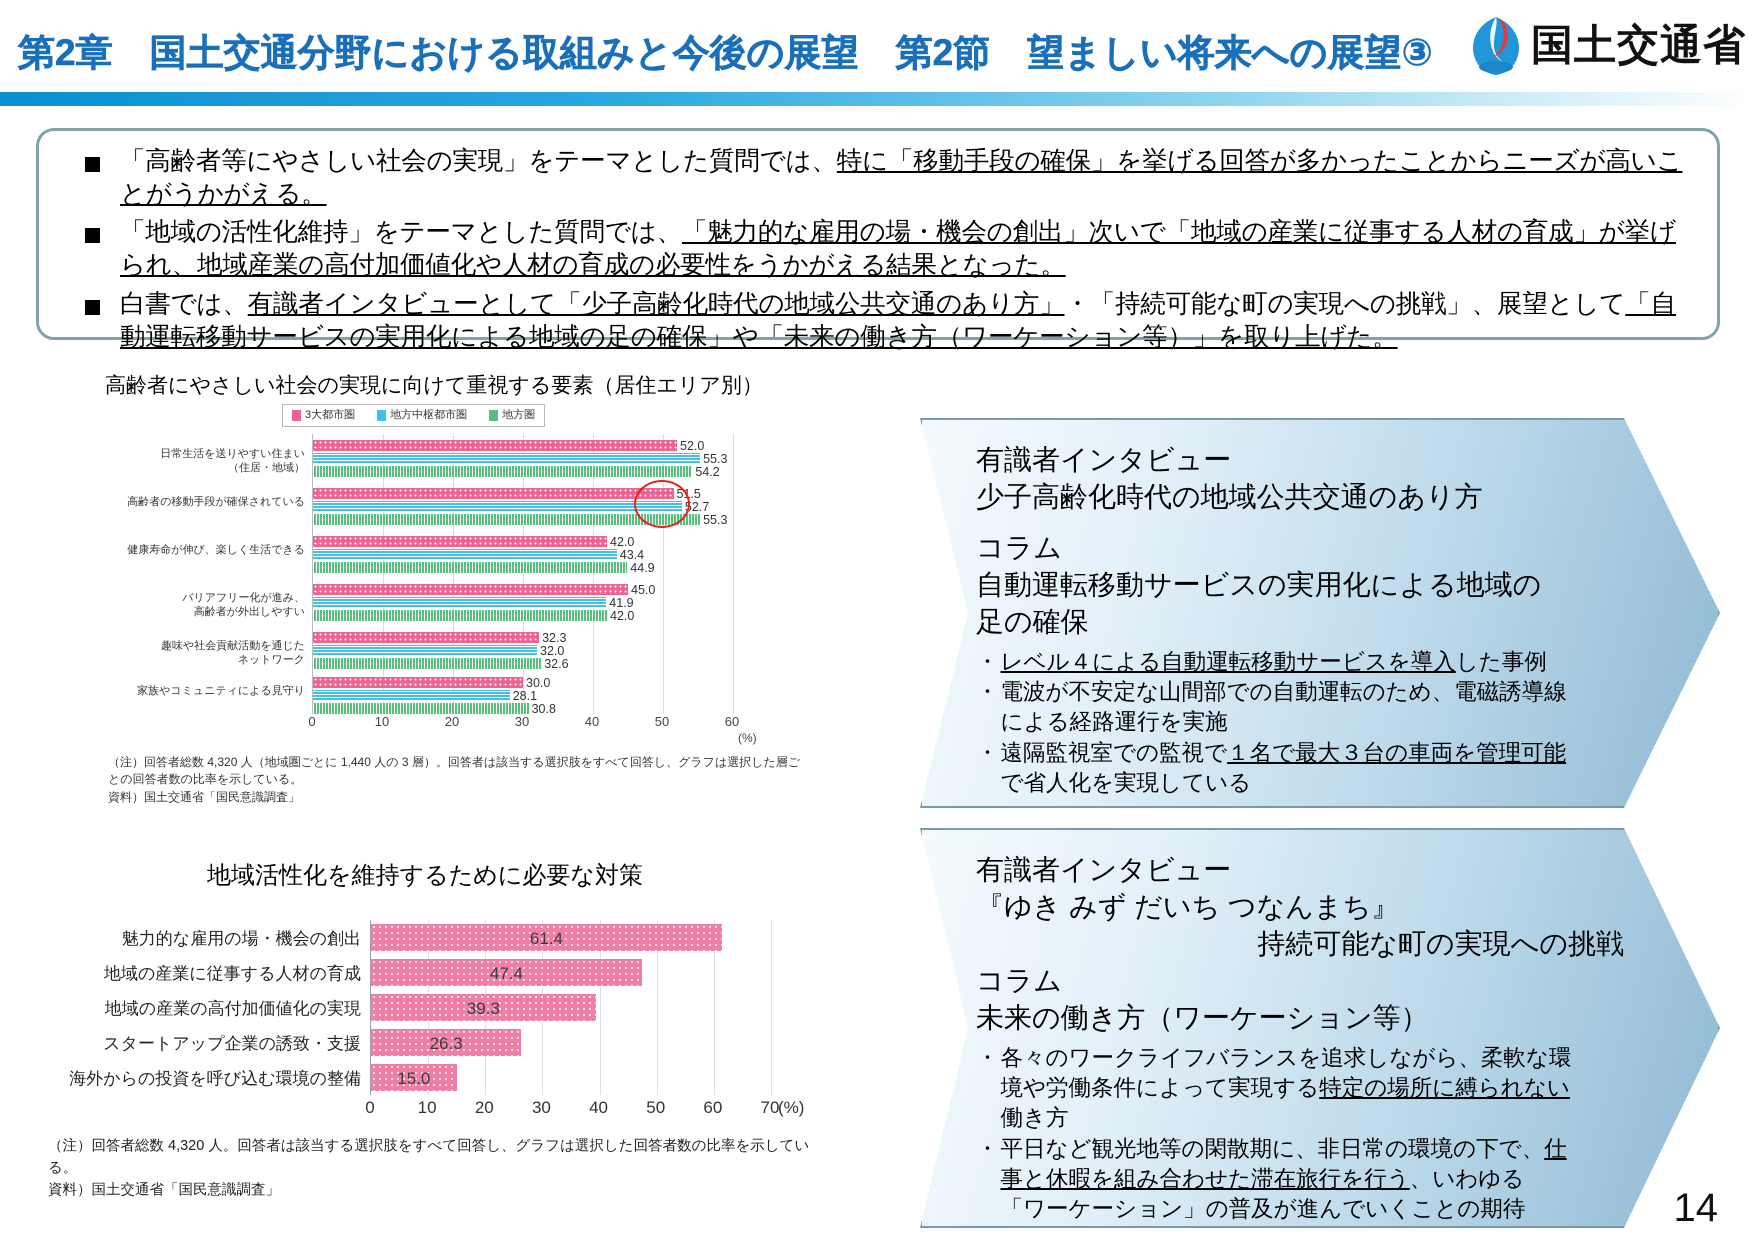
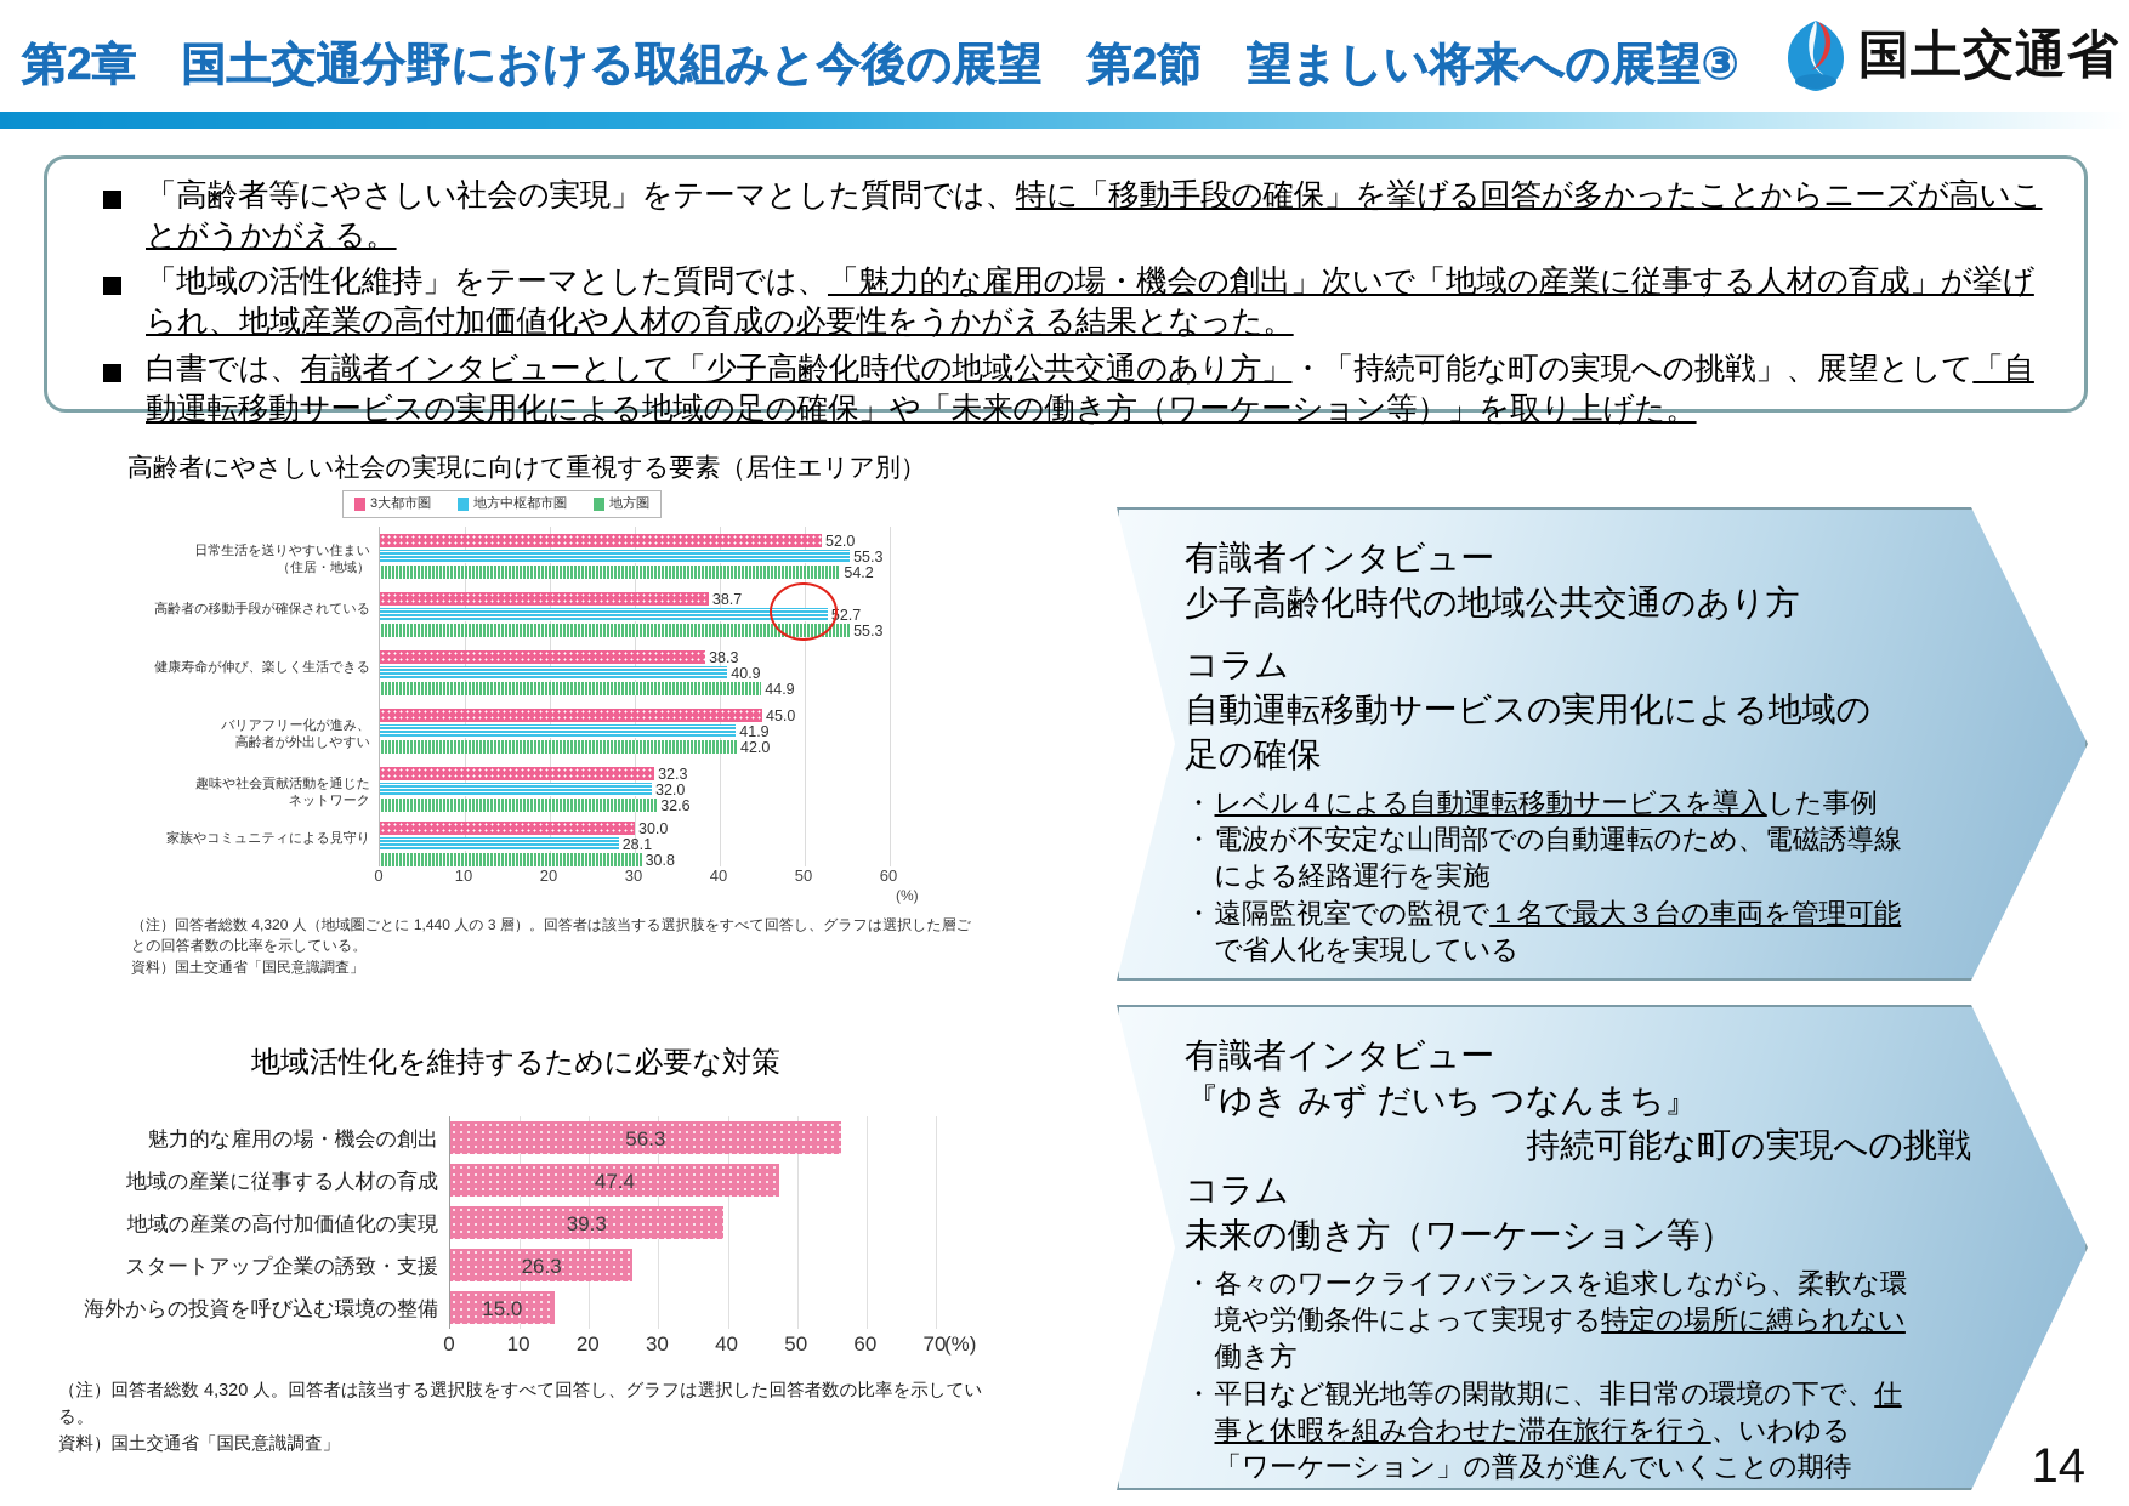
高齢者にやさしい社会の実現に向けて重視する要素（居住エリア別）/3大都市圏/高齢者の移動手段が確保されている: 51.5 -> 38.7
高齢者にやさしい社会の実現に向けて重視する要素（居住エリア別）/3大都市圏/健康寿命が伸び、楽しく生活できる: 42.0 -> 38.3
高齢者にやさしい社会の実現に向けて重視する要素（居住エリア別）/地方中枢都市圏/健康寿命が伸び、楽しく生活できる: 43.4 -> 40.9
地域活性化を維持するために必要な対策/魅力的な雇用の場・機会の創出: 61.4 -> 56.3
